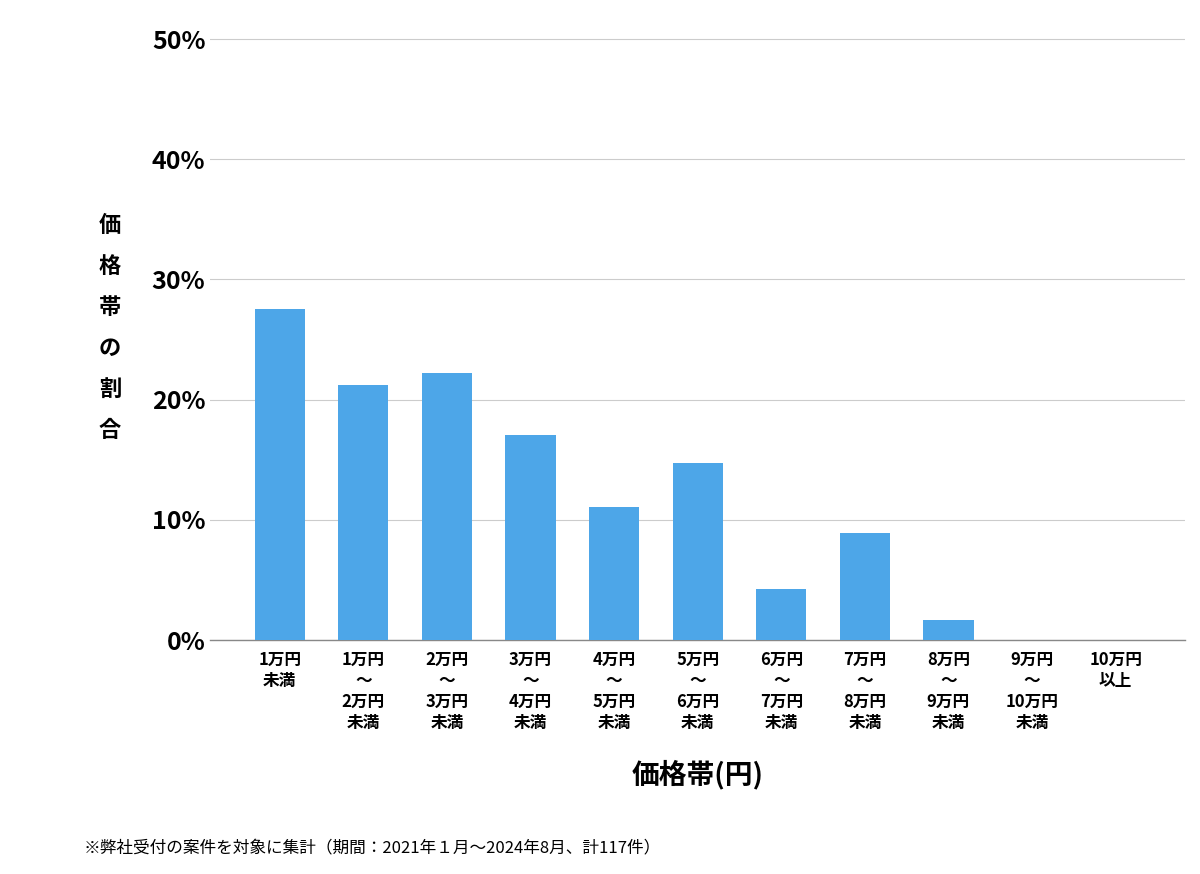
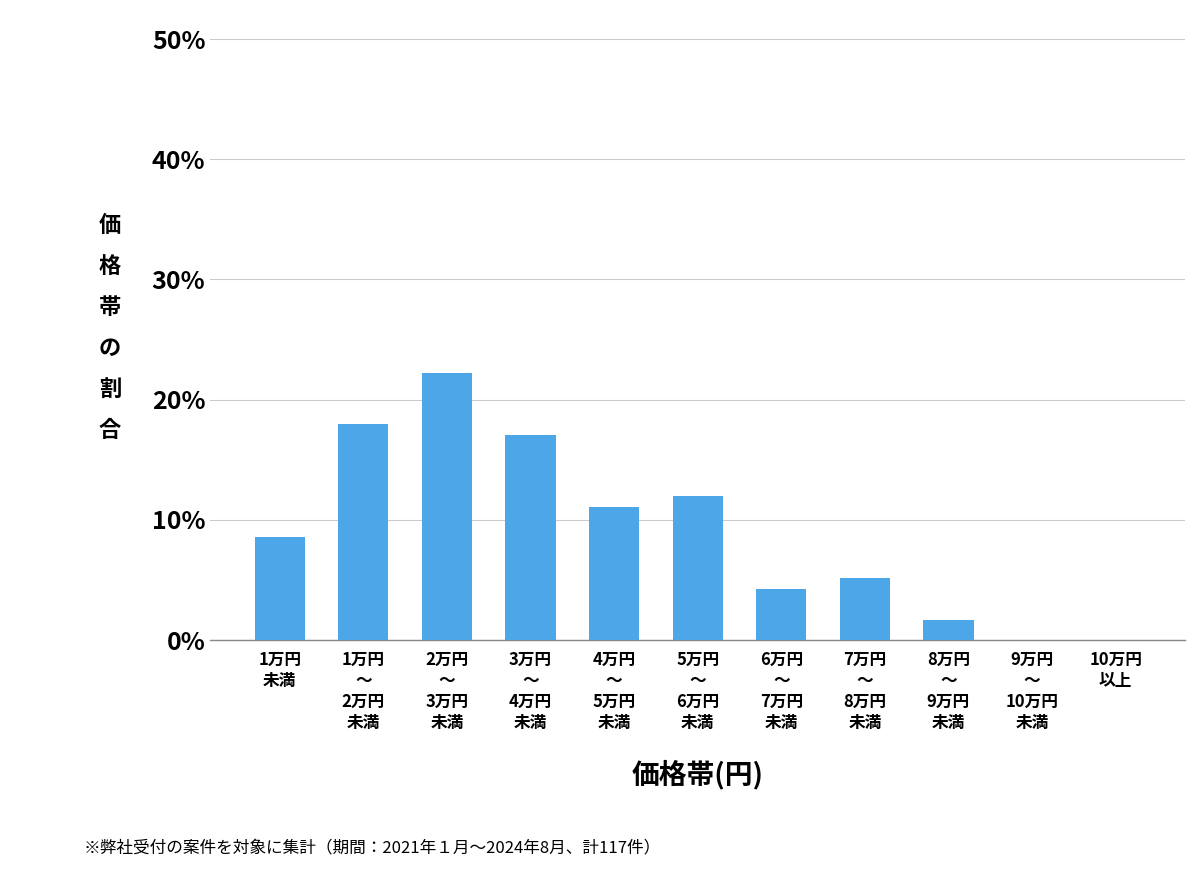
1万円 未満: 27.5% -> 8.6%
1万円 〜 2万円 未満: 21.2% -> 17.9%
5万円 〜 6万円 未満: 14.7% -> 12.0%
7万円 〜 8万円 未満: 8.9% -> 5.1%
